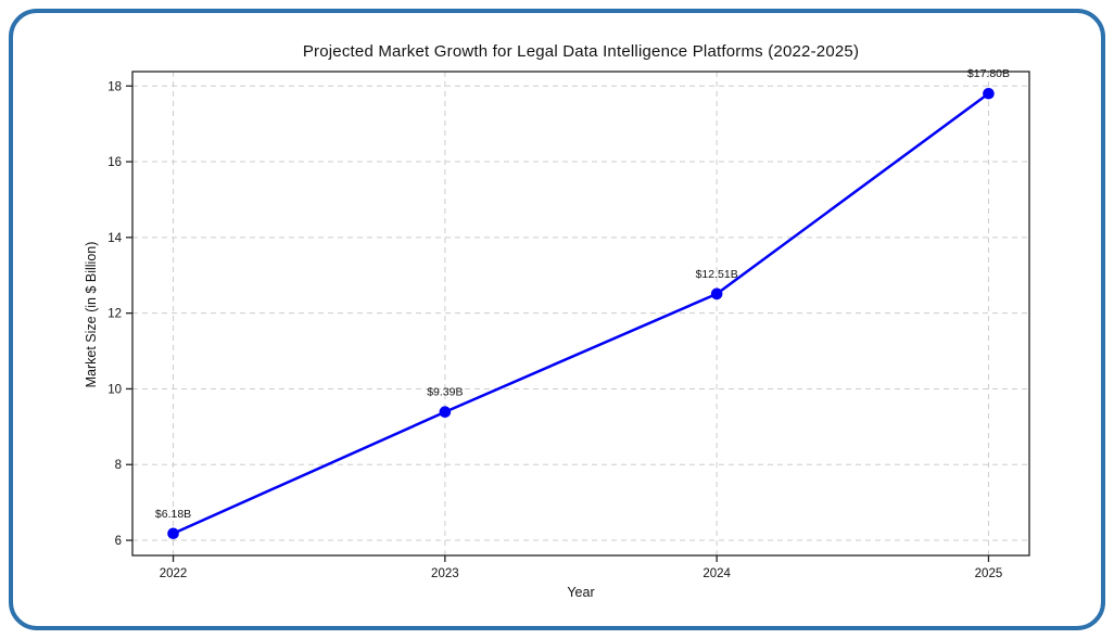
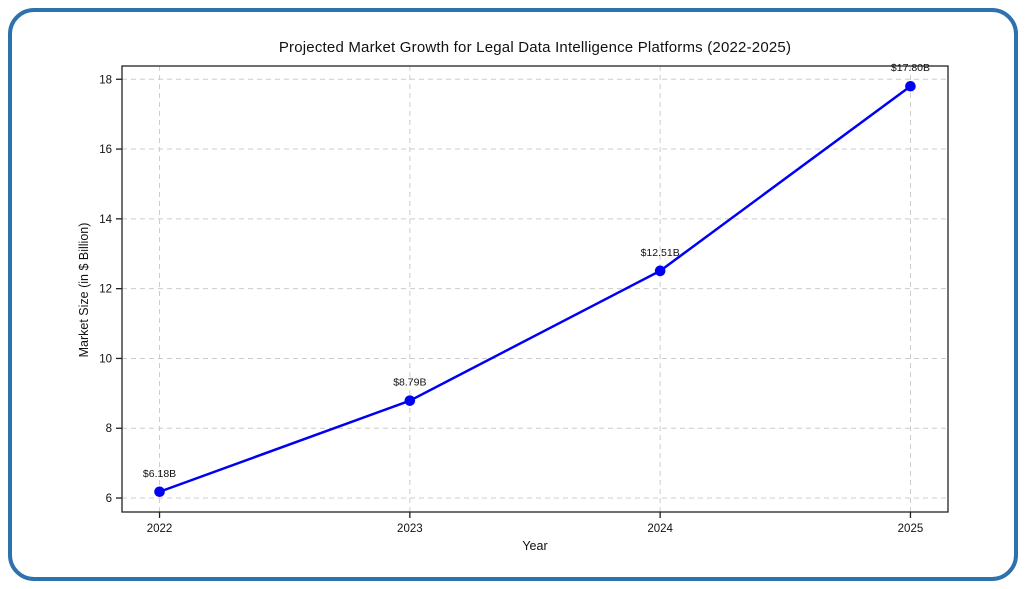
2023: $9.39B -> $8.79B
